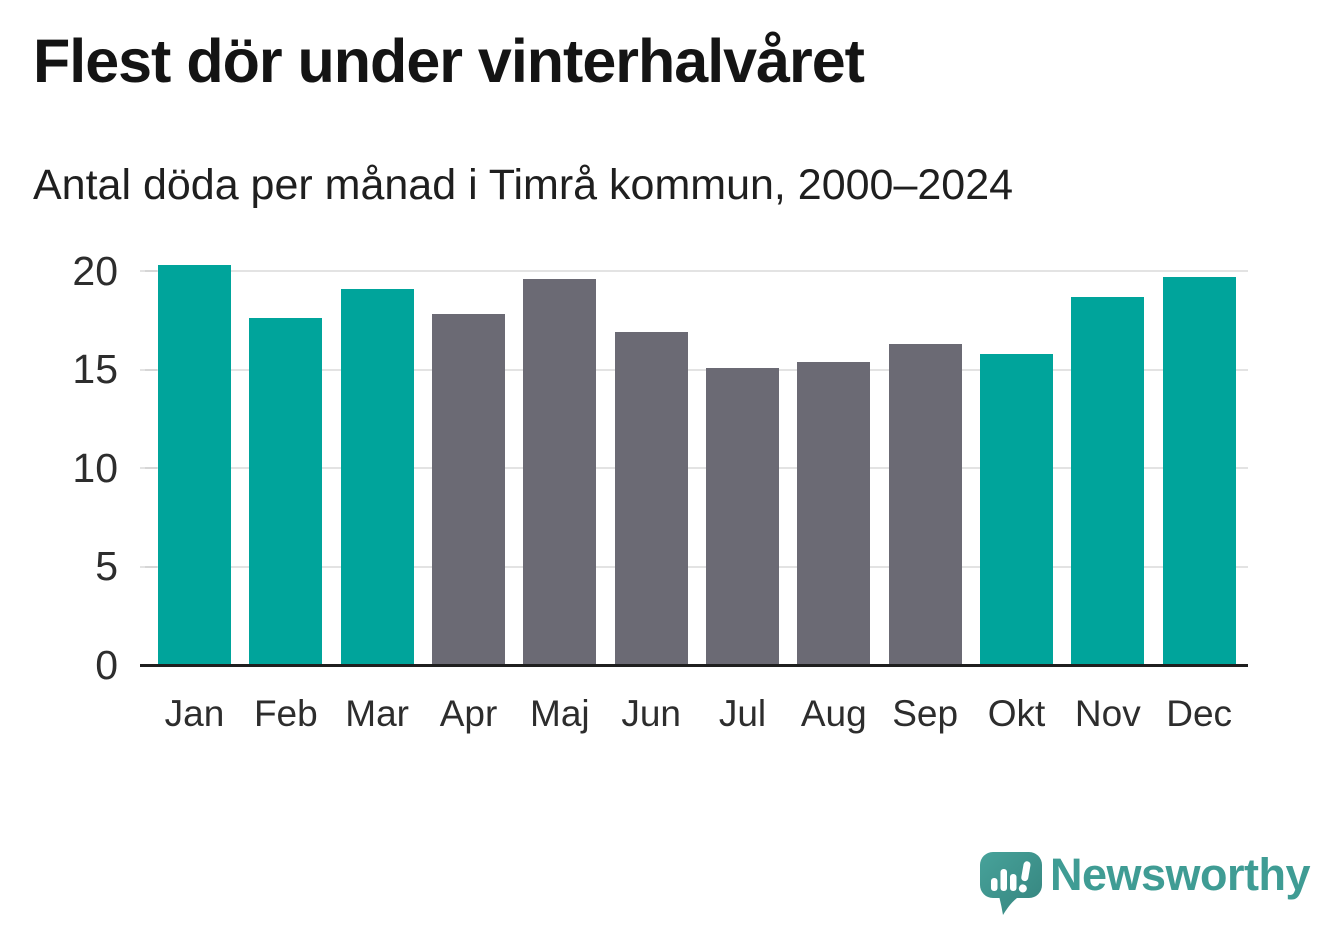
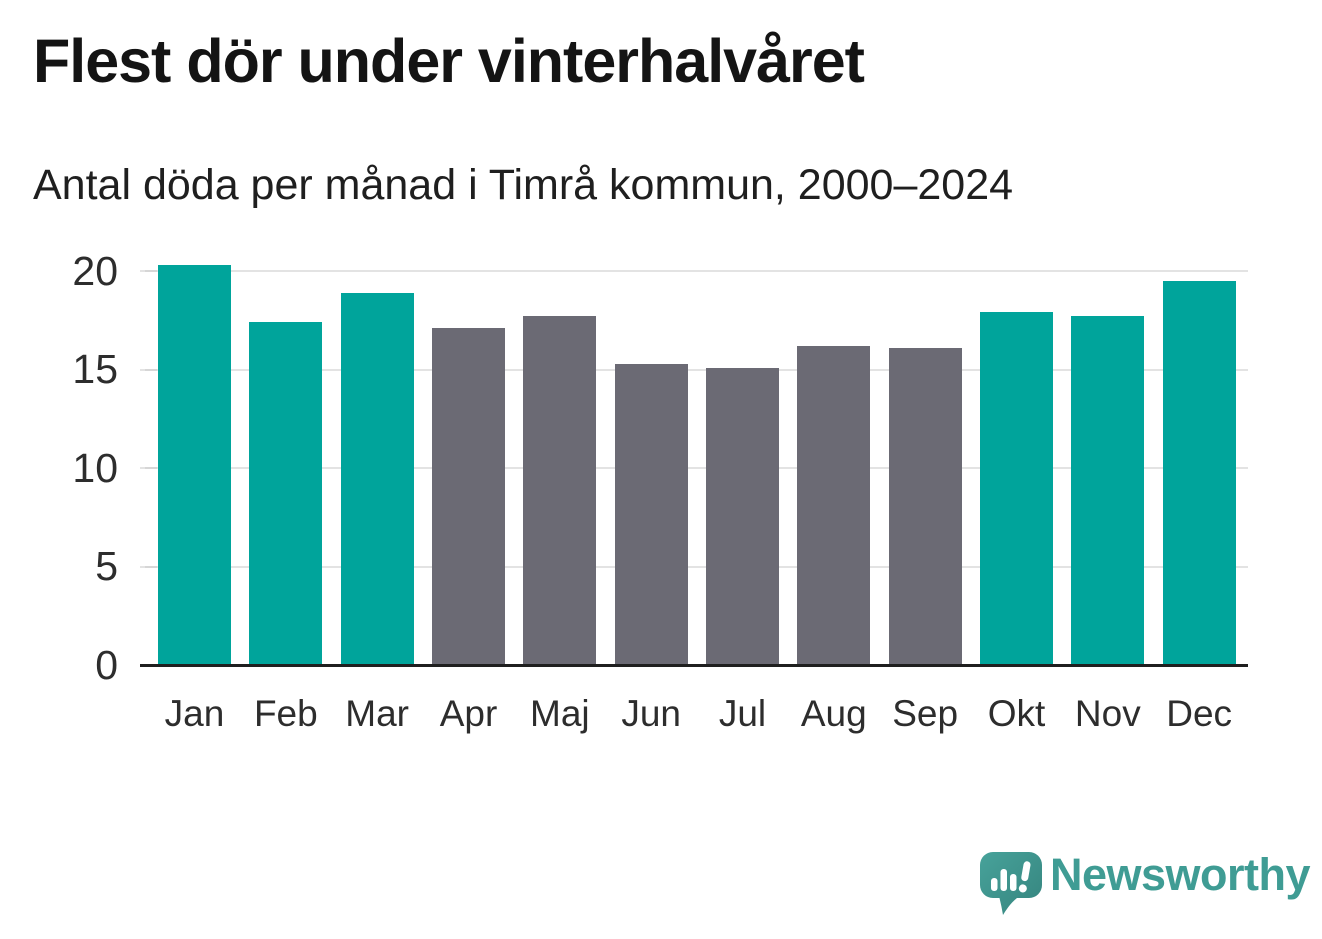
Feb: 17.6 -> 17.4
Mar: 19.1 -> 18.9
Apr: 17.8 -> 17.1
Maj: 19.6 -> 17.7
Jun: 16.9 -> 15.3
Aug: 15.4 -> 16.2
Sep: 16.3 -> 16.1
Okt: 15.8 -> 17.9
Nov: 18.7 -> 17.7
Dec: 19.7 -> 19.5
